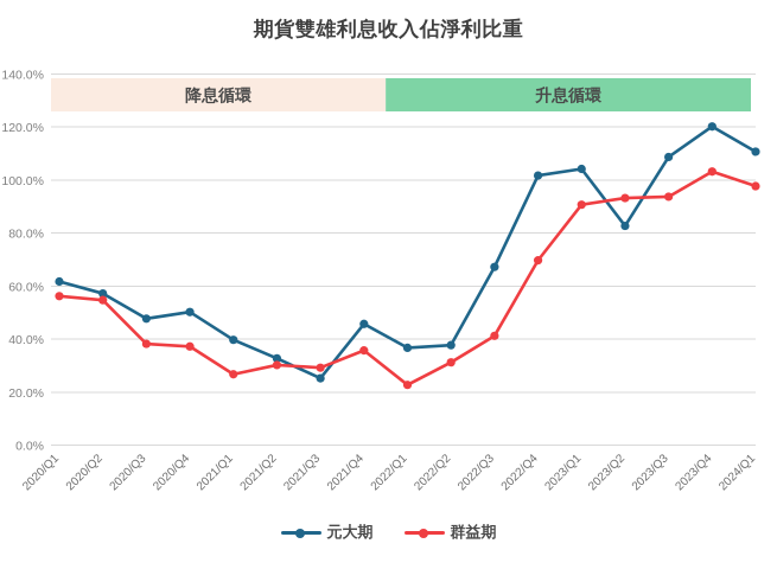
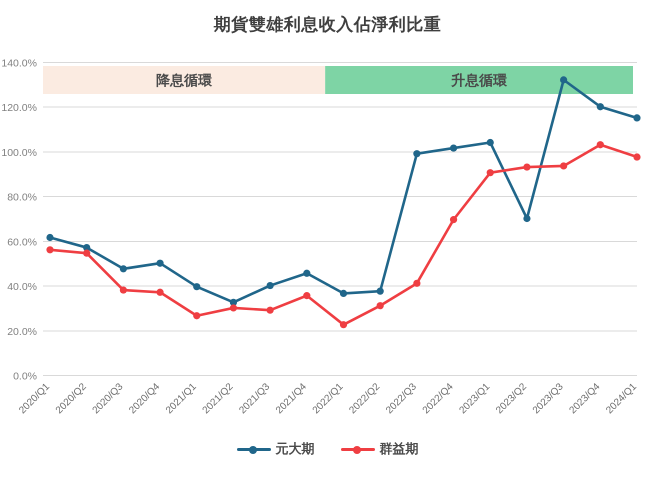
元大期/2021/Q3: 25% -> 40%
元大期/2022/Q3: 67% -> 99%
元大期/2023/Q2: 82% -> 70%
元大期/2023/Q3: 108% -> 132%
元大期/2024/Q1: 110% -> 115%
